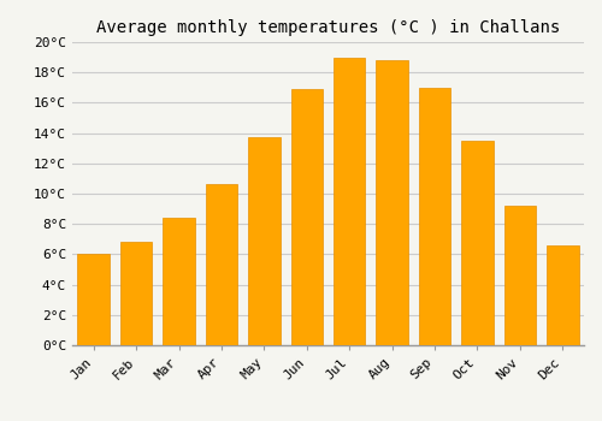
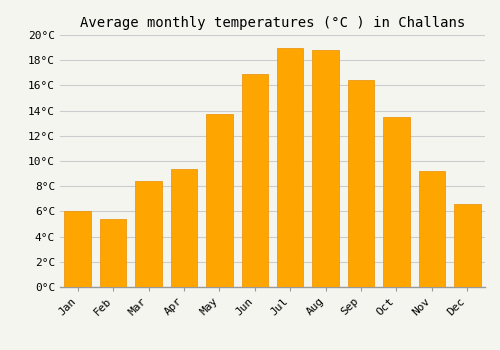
Feb: 6.8°C -> 5.4°C
Apr: 10.6°C -> 9.4°C
Sep: 17.0°C -> 16.4°C
